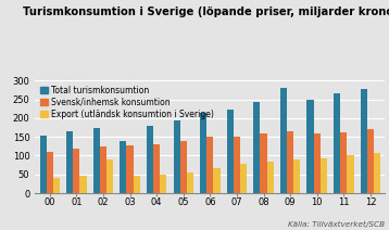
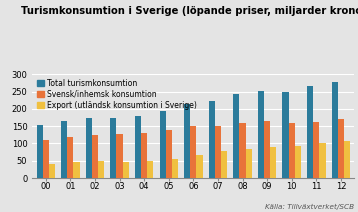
Export (utländsk konsumtion i Sverige)/02: 90 -> 50
Total turismkonsumtion/03: 140 -> 173
Total turismkonsumtion/09: 280 -> 252
